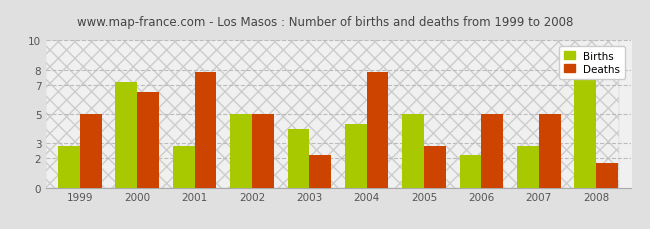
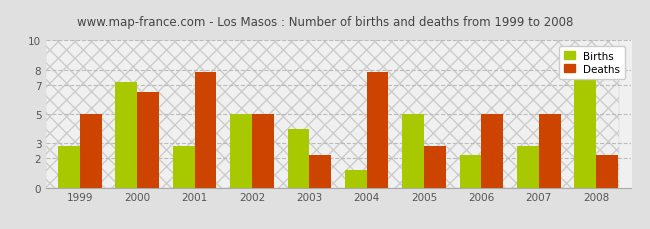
Births/2004: 4.3 -> 1.2
Deaths/2008: 1.7 -> 2.2
